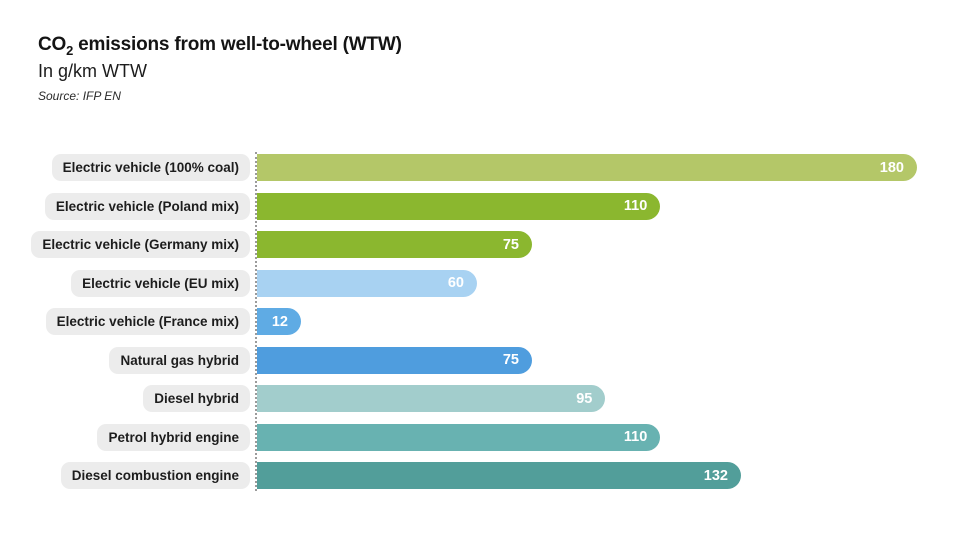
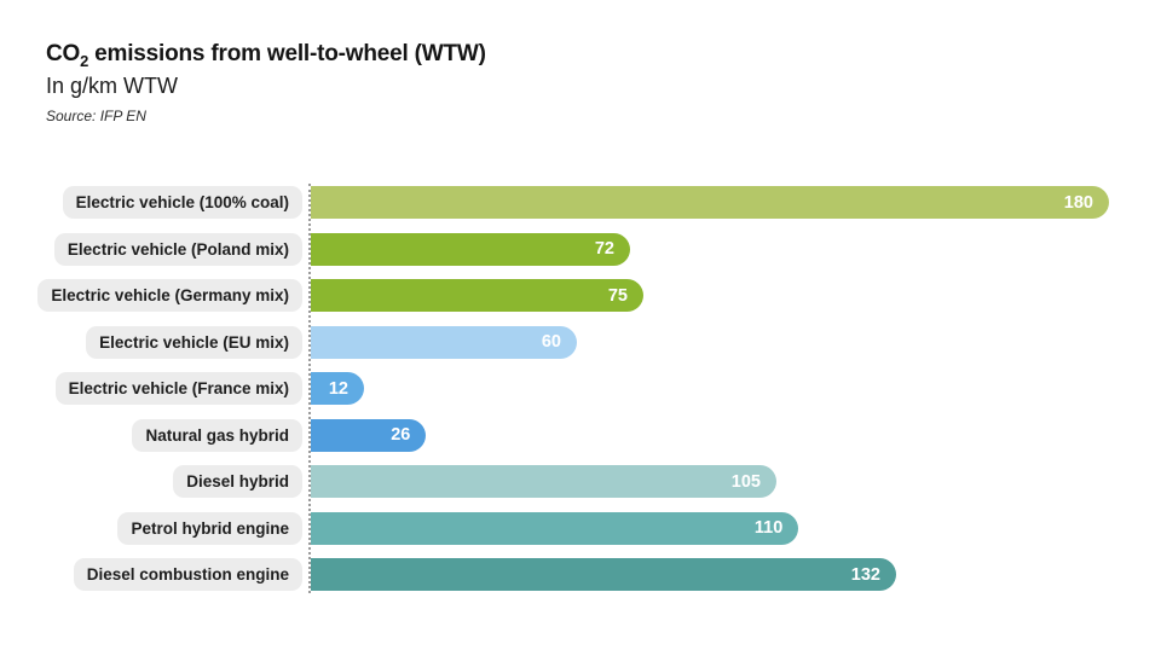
Electric vehicle (Poland mix): 110 -> 72
Natural gas hybrid: 75 -> 26
Diesel hybrid: 95 -> 105
